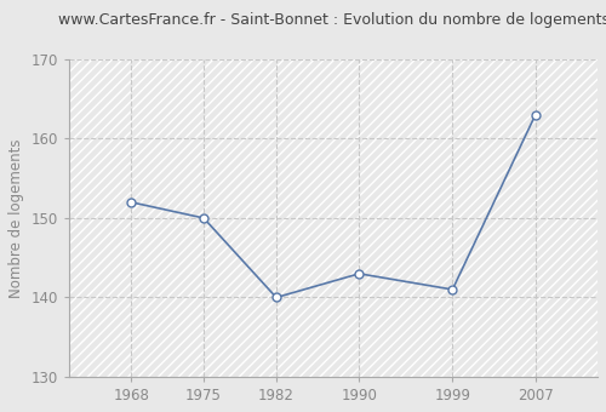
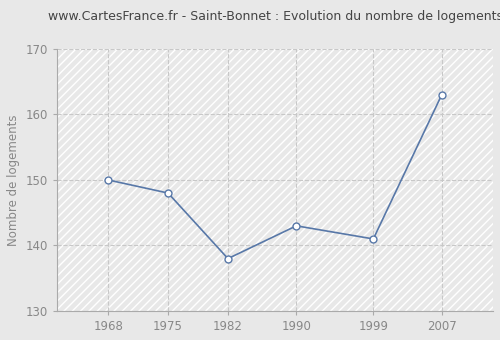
1968: 152 -> 150
1975: 150 -> 148
1982: 140 -> 138
